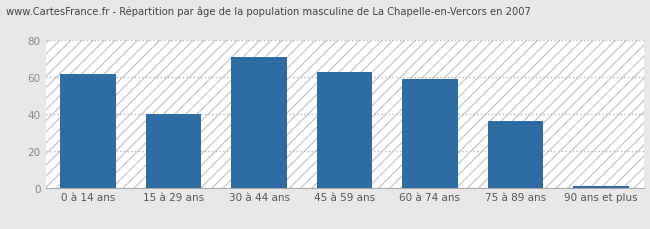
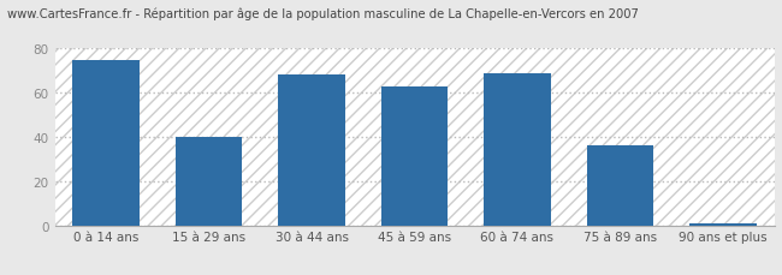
0 à 14 ans: 62 -> 75
30 à 44 ans: 71 -> 68
60 à 74 ans: 59 -> 69
